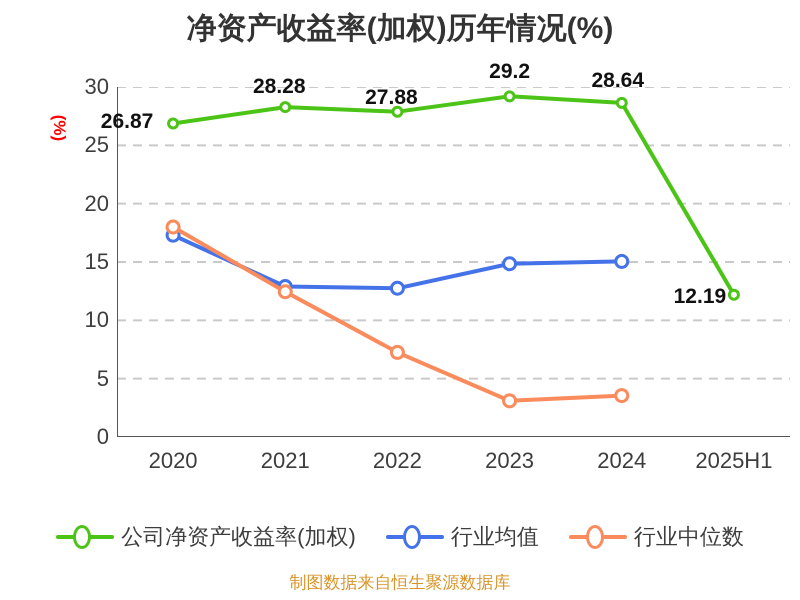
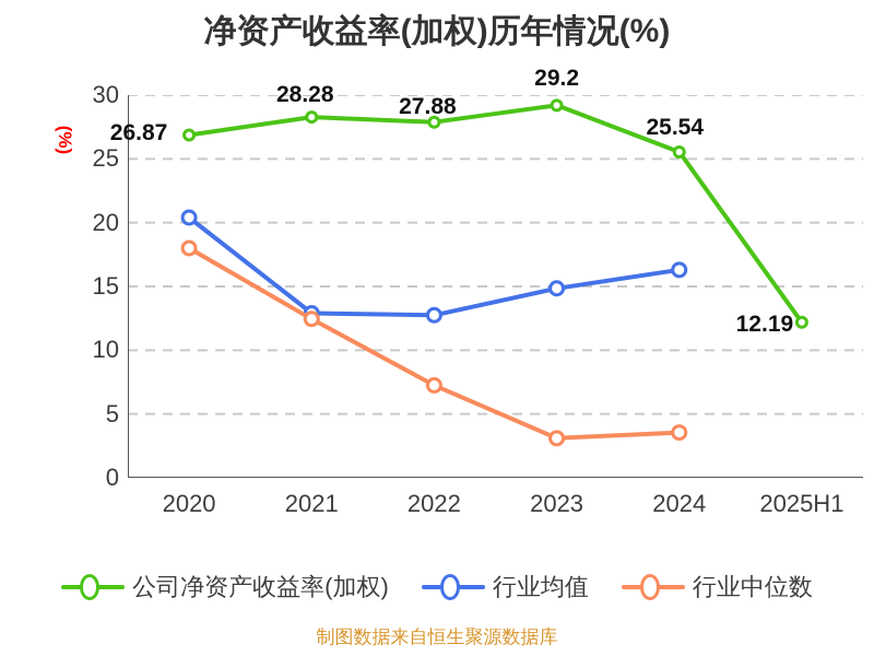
行业均值/2020: 17.3 -> 20.4
公司净资产收益率(加权)/2024: 28.64 -> 25.54
行业均值/2024: 15.1 -> 16.3
